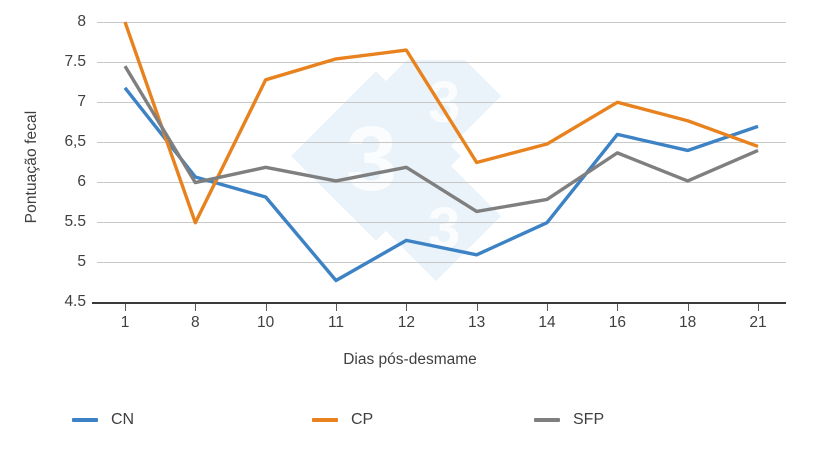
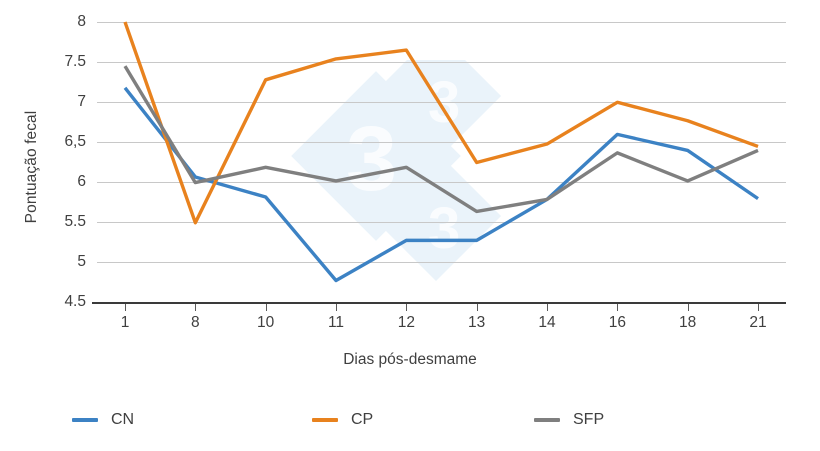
CN/13: 5.1 -> 5.3
CN/14: 5.5 -> 5.8
CN/21: 6.7 -> 5.8
